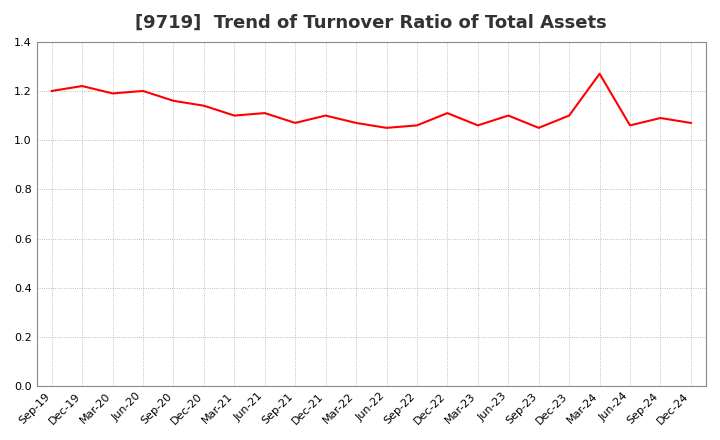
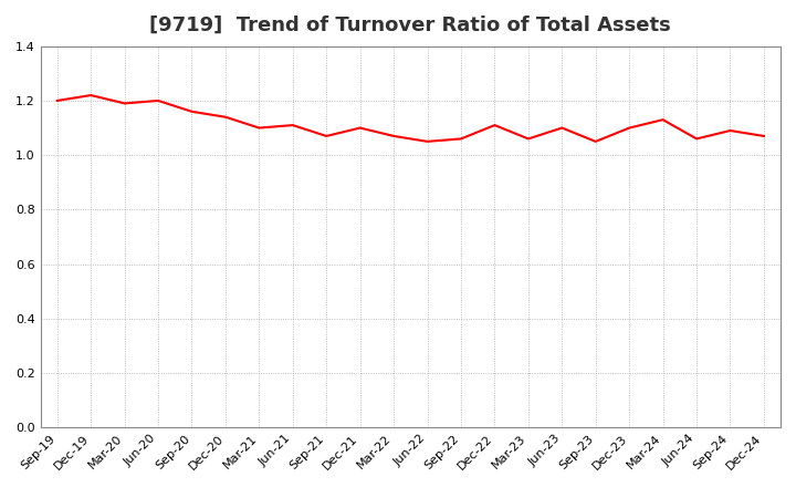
Mar-24: 1.27 -> 1.13
